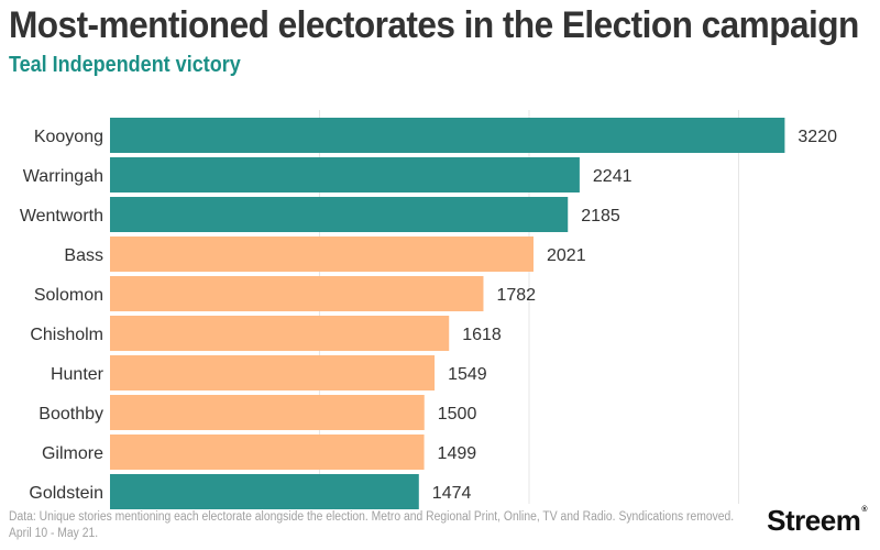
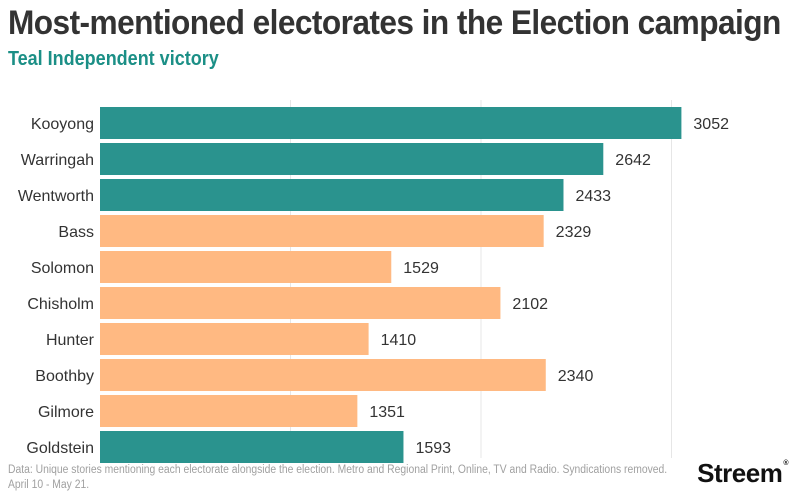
Kooyong: 3220 -> 3052
Warringah: 2241 -> 2642
Wentworth: 2185 -> 2433
Bass: 2021 -> 2329
Solomon: 1782 -> 1529
Chisholm: 1618 -> 2102
Hunter: 1549 -> 1410
Boothby: 1500 -> 2340
Gilmore: 1499 -> 1351
Goldstein: 1474 -> 1593
